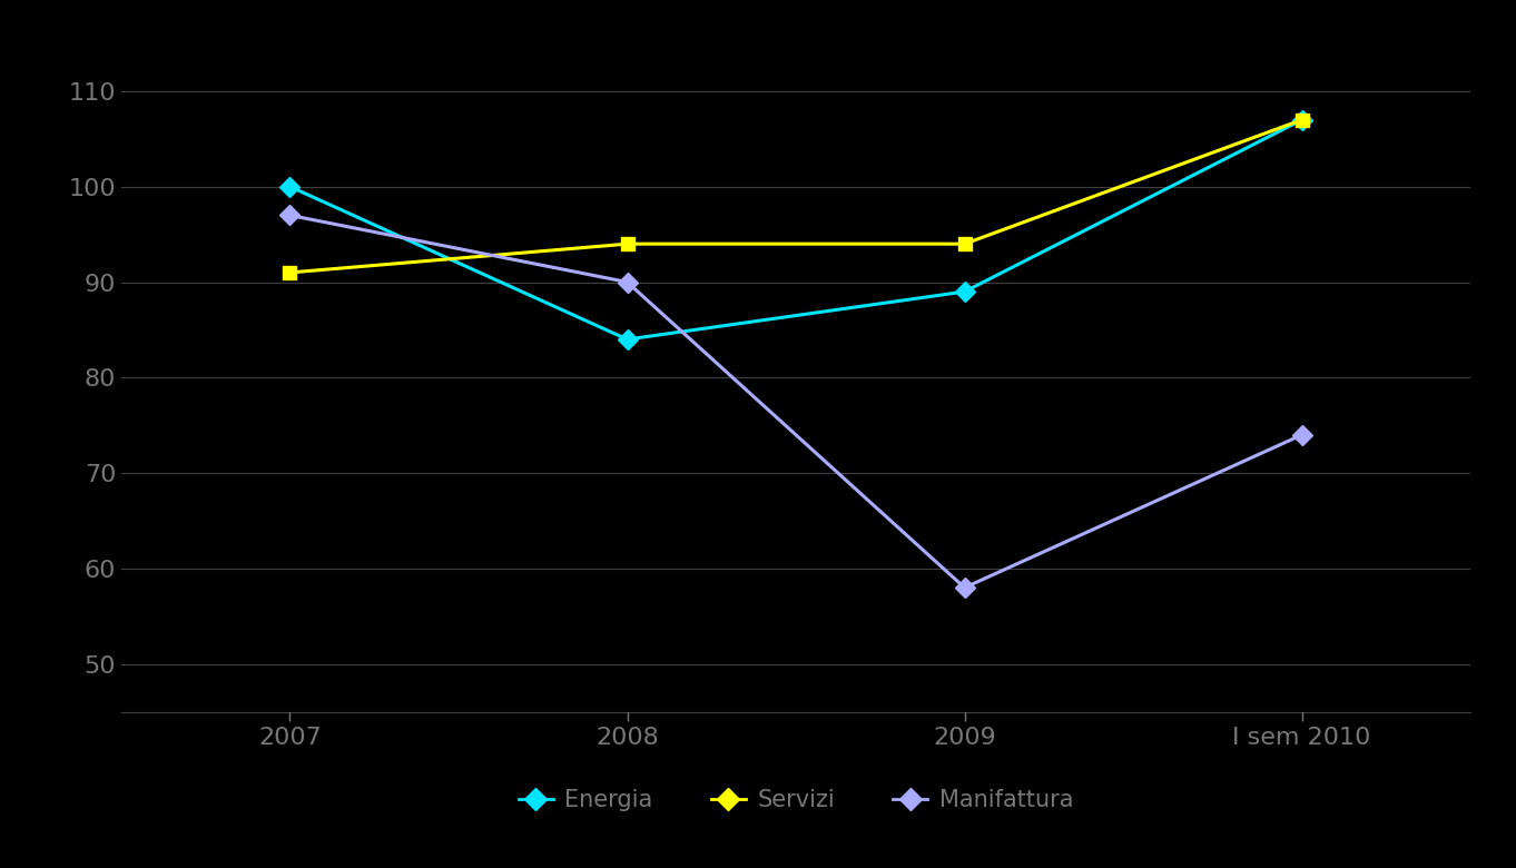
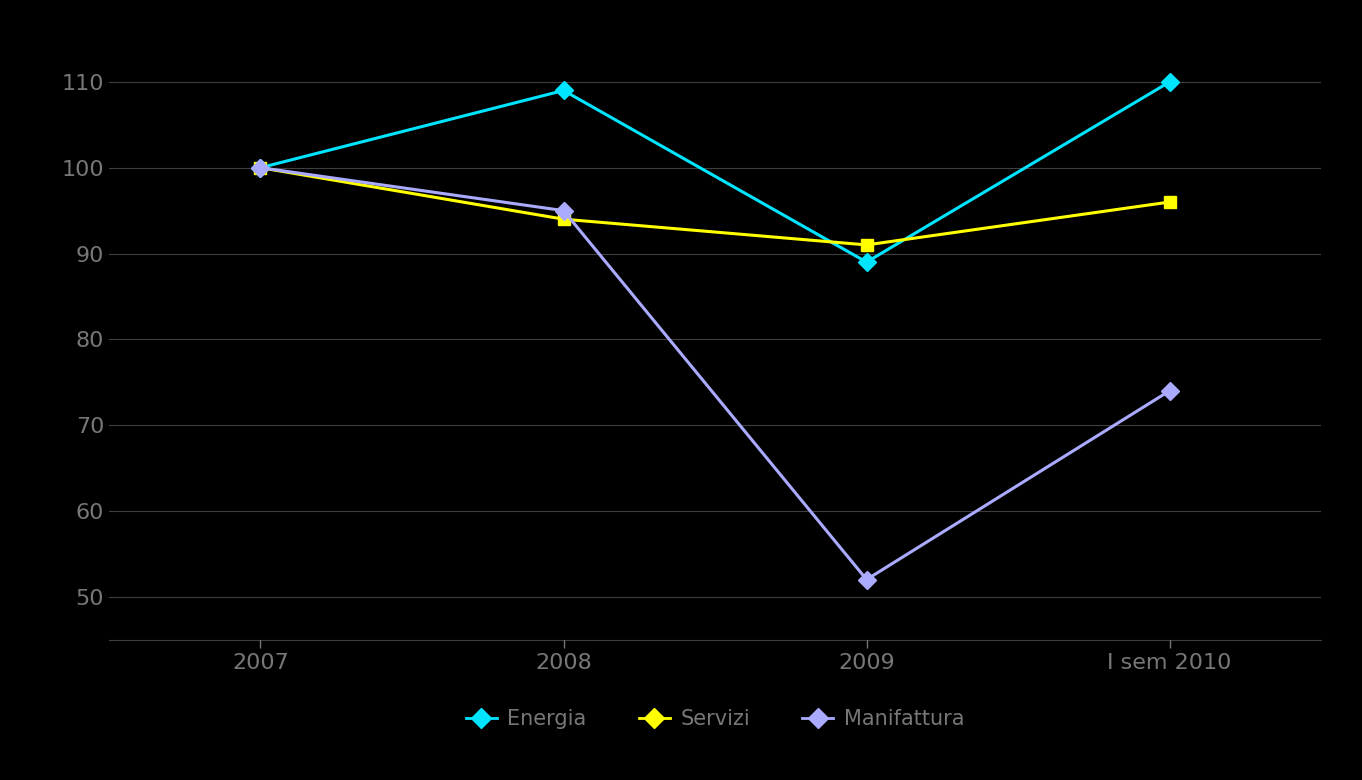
Servizi/2007: 91 -> 100
Manifattura/2007: 97 -> 100
Energia/2008: 84 -> 109
Manifattura/2008: 90 -> 95
Servizi/2009: 94 -> 91
Manifattura/2009: 58 -> 52
Energia/I sem 2010: 107 -> 110
Servizi/I sem 2010: 107 -> 96
